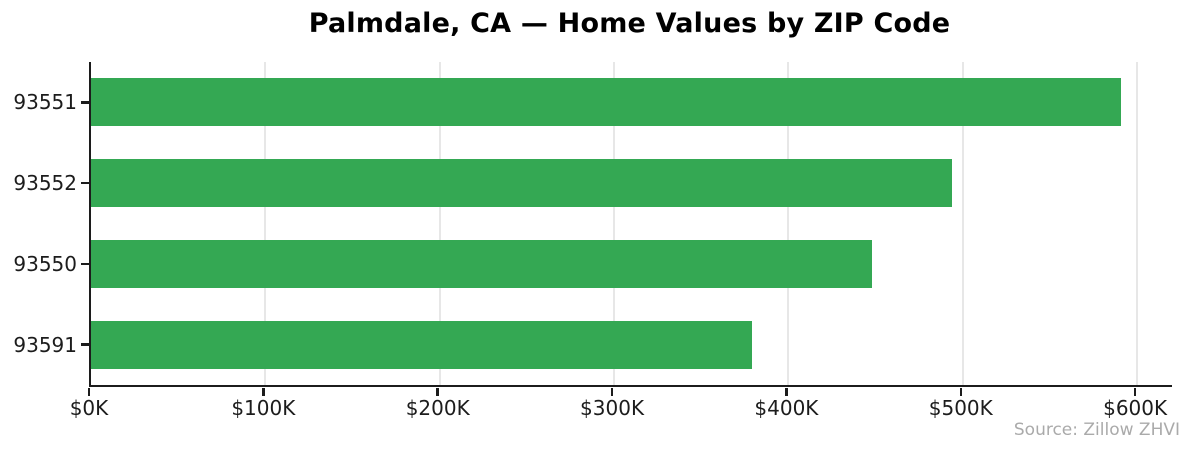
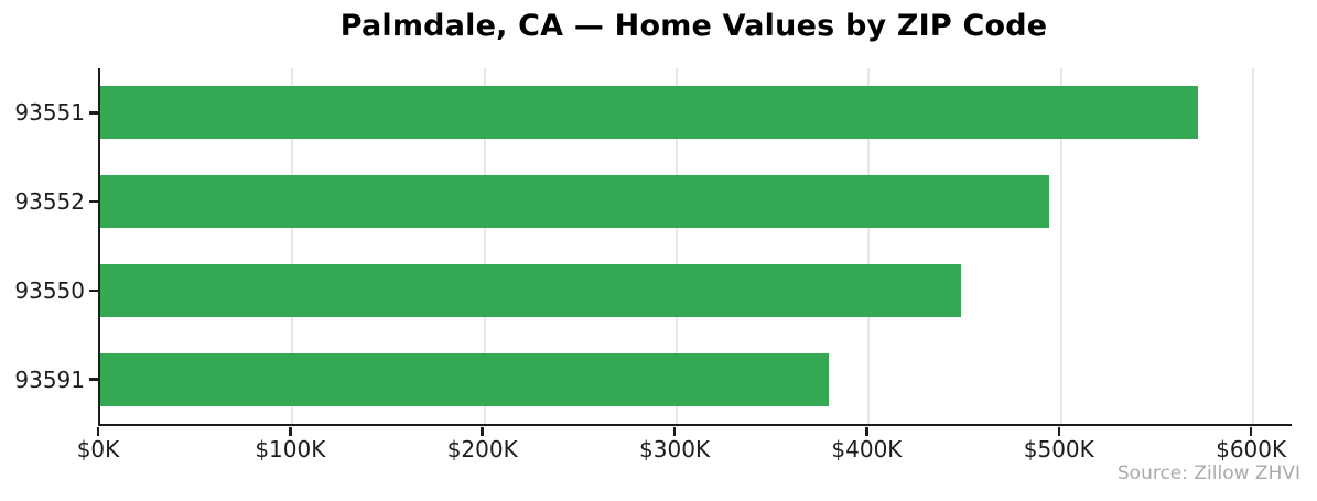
93551: $591K -> $571K
